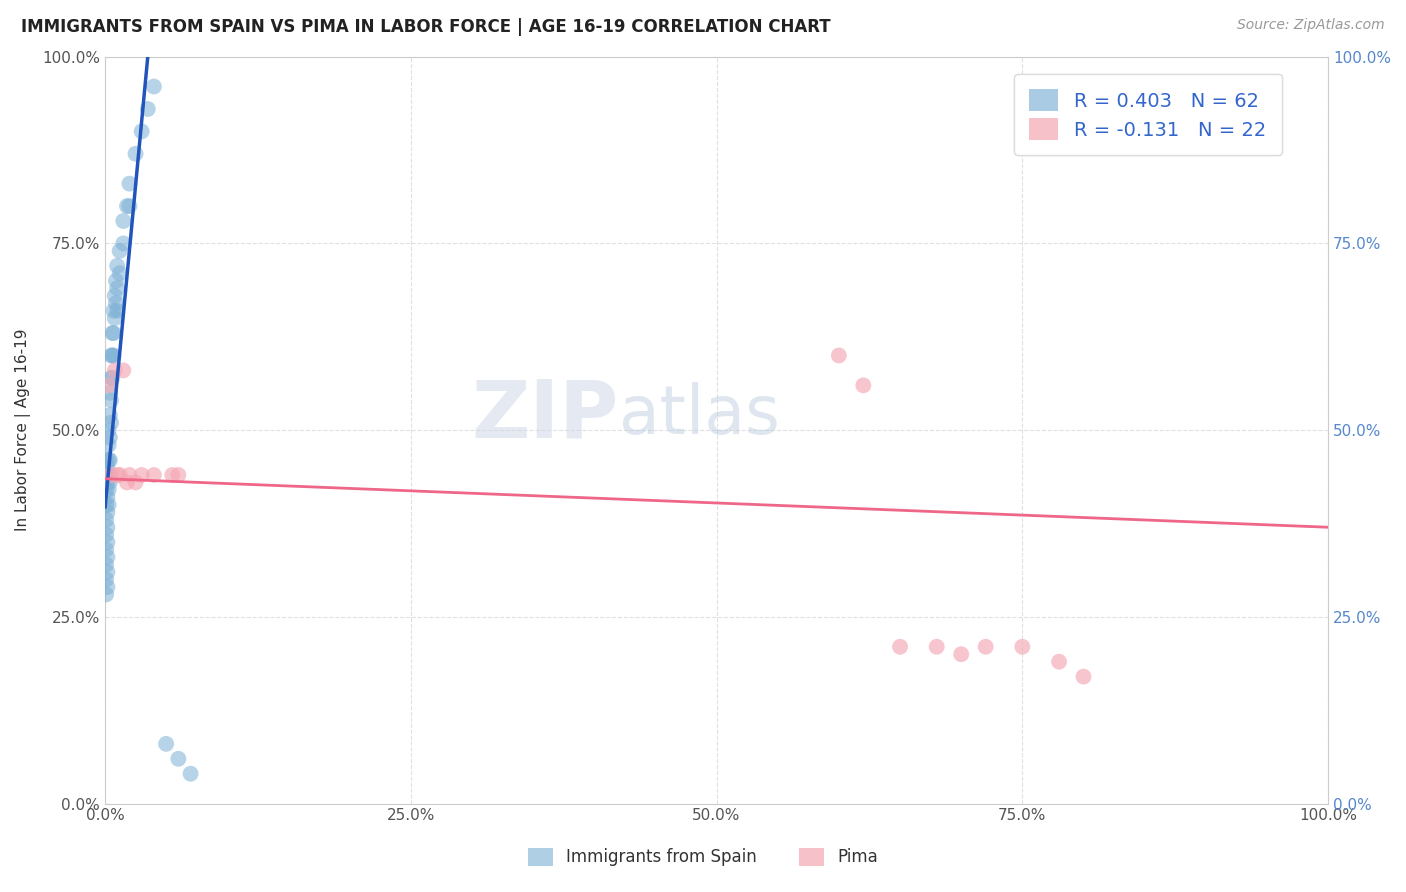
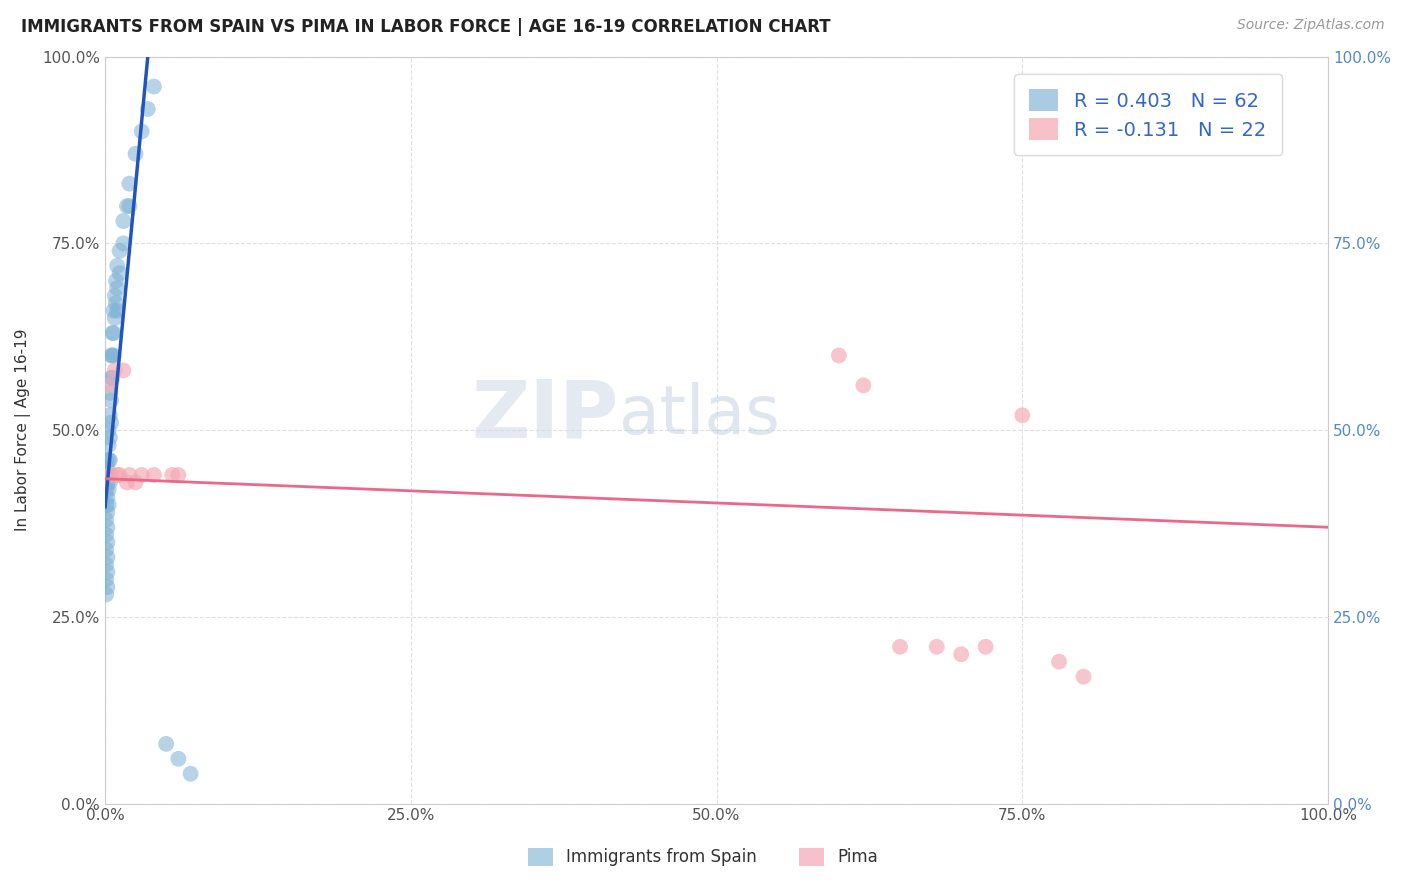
Pima/75.0%: 21% -> 52%
